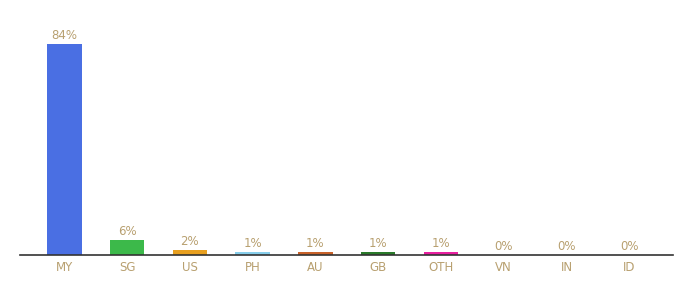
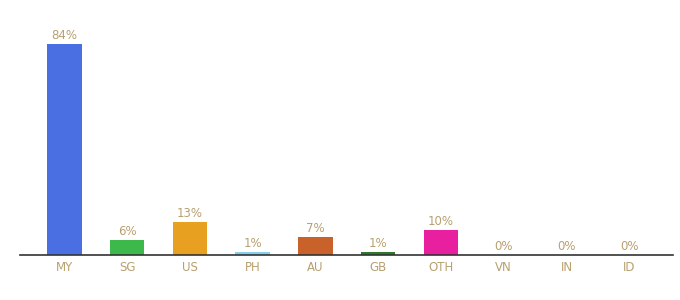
US: 2% -> 13%
AU: 1% -> 7%
OTH: 1% -> 10%
